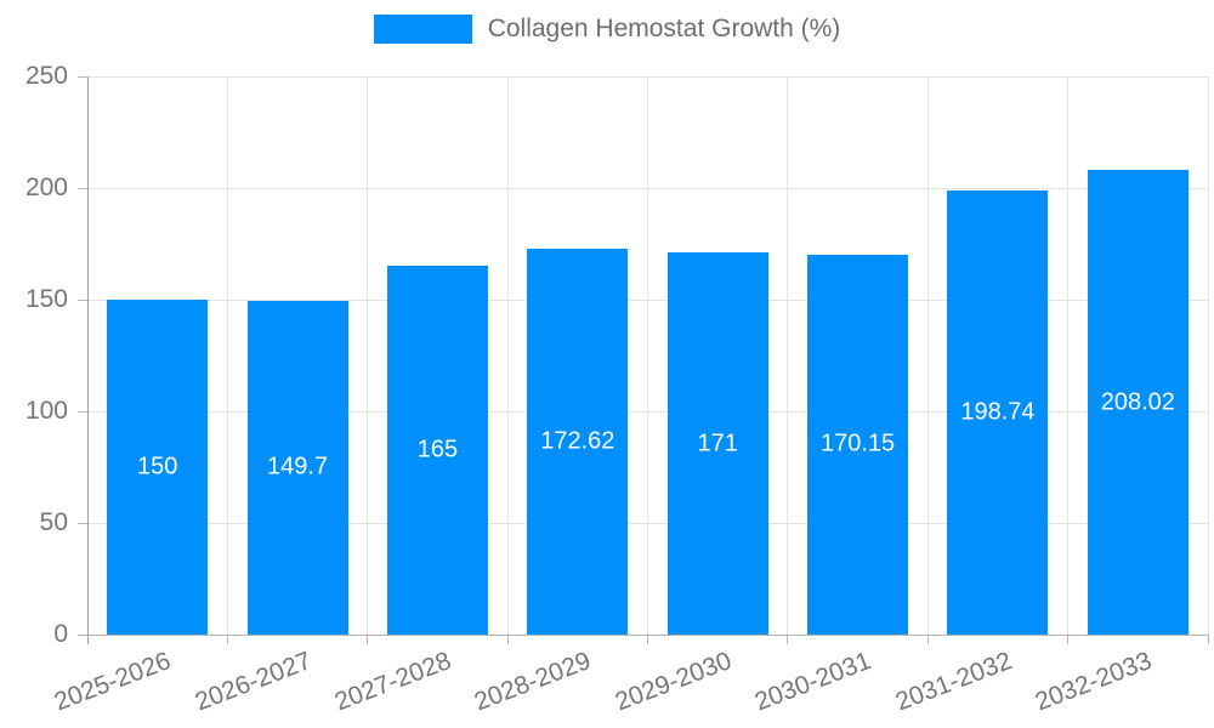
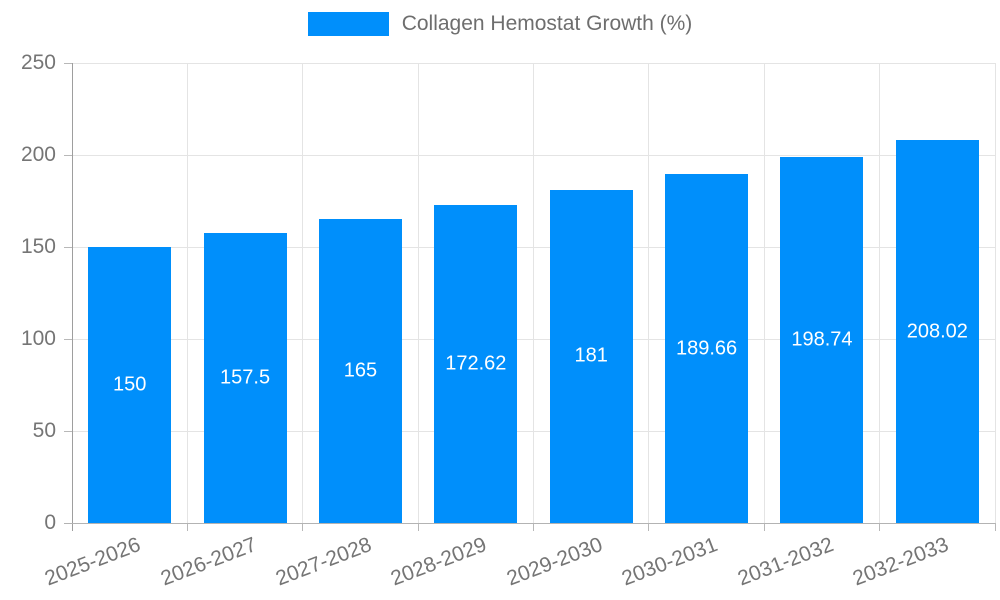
2026-2027: 149.7 -> 157.5
2029-2030: 171 -> 181
2030-2031: 170.15 -> 189.66
